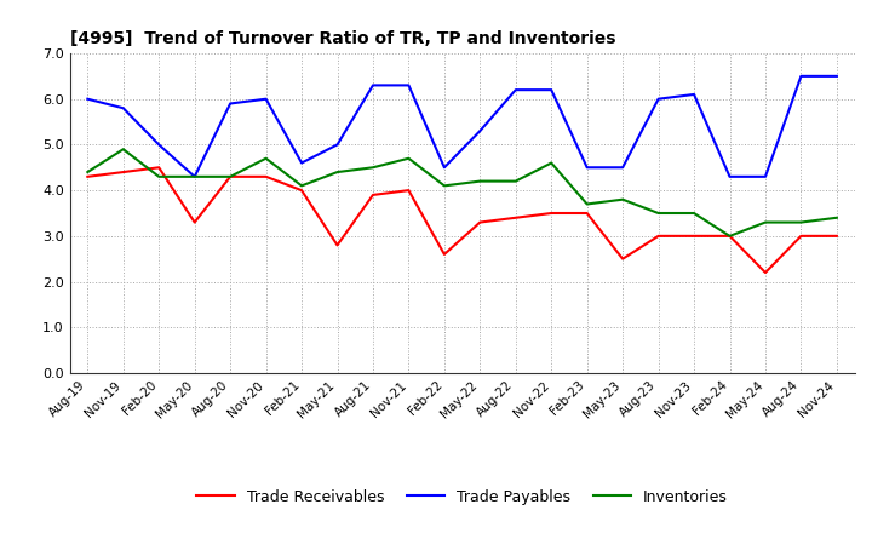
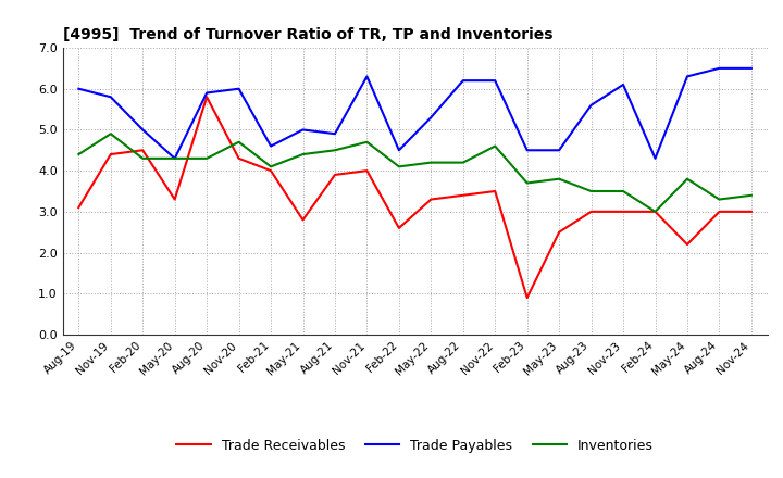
Trade Receivables/Aug-19: 4.3 -> 3.1
Trade Receivables/Aug-20: 4.3 -> 5.8
Trade Payables/Aug-21: 6.3 -> 4.9
Trade Receivables/Feb-23: 3.5 -> 0.9
Trade Payables/Aug-23: 6.0 -> 5.6
Trade Payables/May-24: 4.3 -> 6.3
Inventories/May-24: 3.3 -> 3.8
